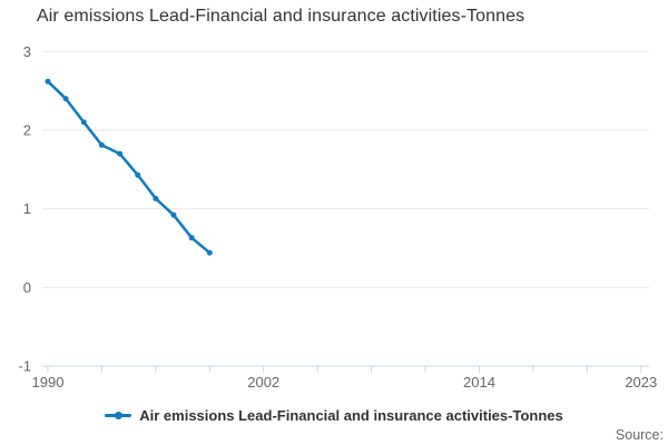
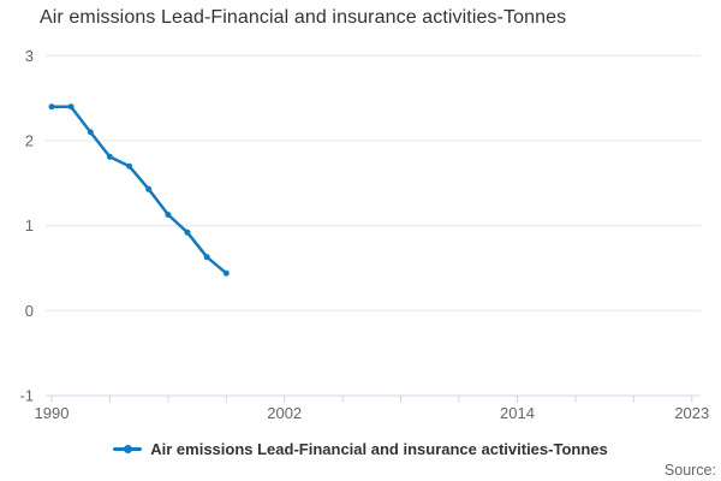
1990: 2.6 -> 2.4
